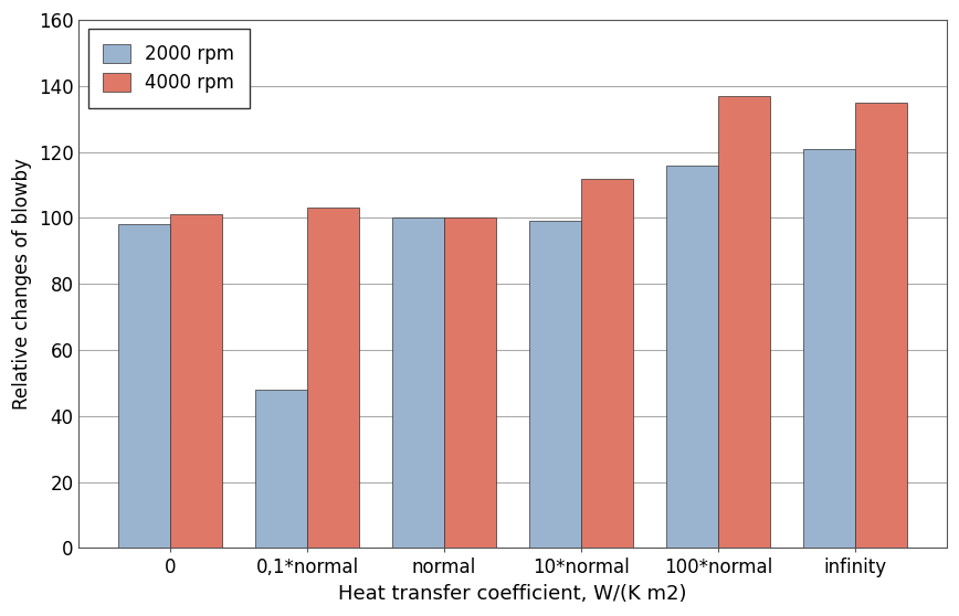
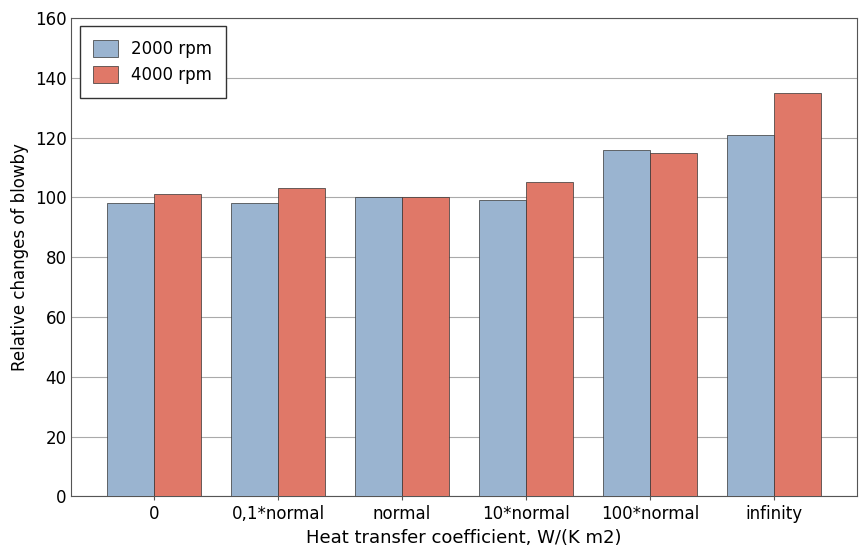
2000 rpm/0,1*normal: 48 -> 98
4000 rpm/10*normal: 112 -> 105
4000 rpm/100*normal: 137 -> 115
